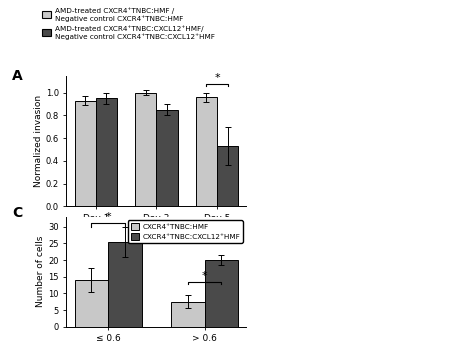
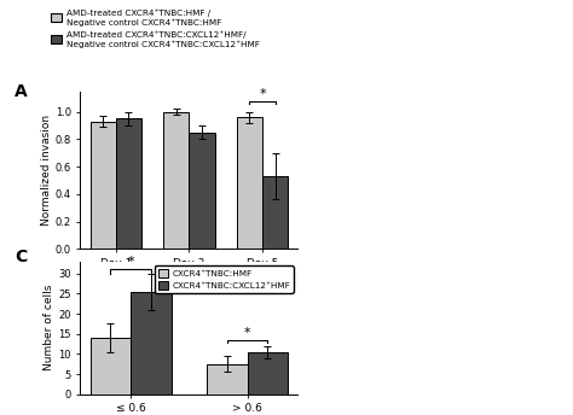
CXCR4⁺TNBC:CXCL12⁺HMF/> 0.6: 20.0 -> 10.5
